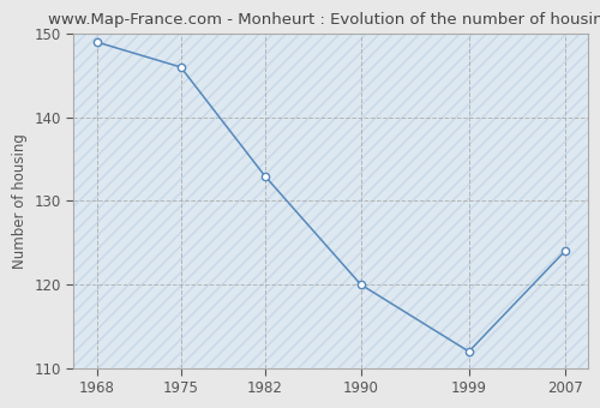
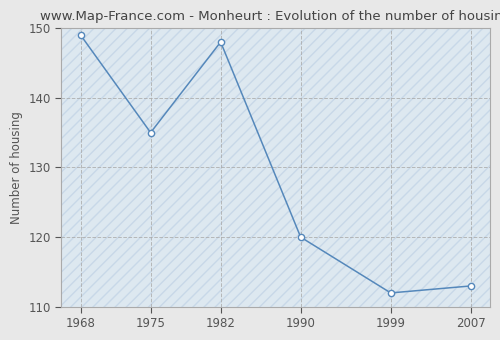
1975: 146 -> 135
1982: 133 -> 148
2007: 124 -> 113
